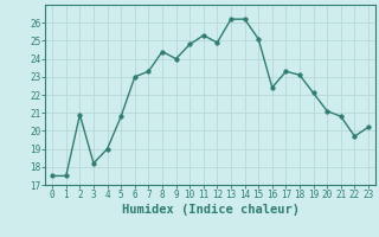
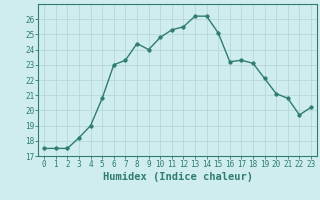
2: 20.9 -> 17.5
12: 24.9 -> 25.5
16: 22.4 -> 23.2
